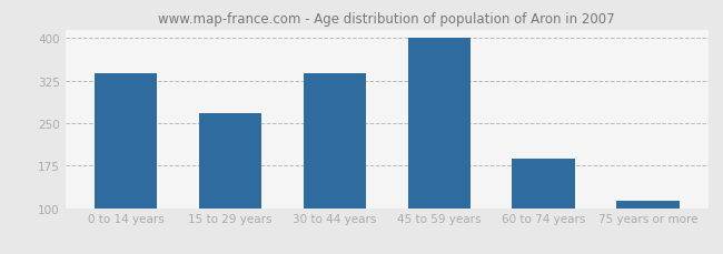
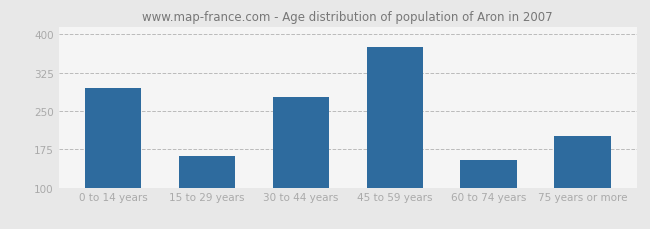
0 to 14 years: 338 -> 294
15 to 29 years: 268 -> 162
30 to 44 years: 338 -> 278
45 to 59 years: 400 -> 376
60 to 74 years: 188 -> 154
75 years or more: 113 -> 200
